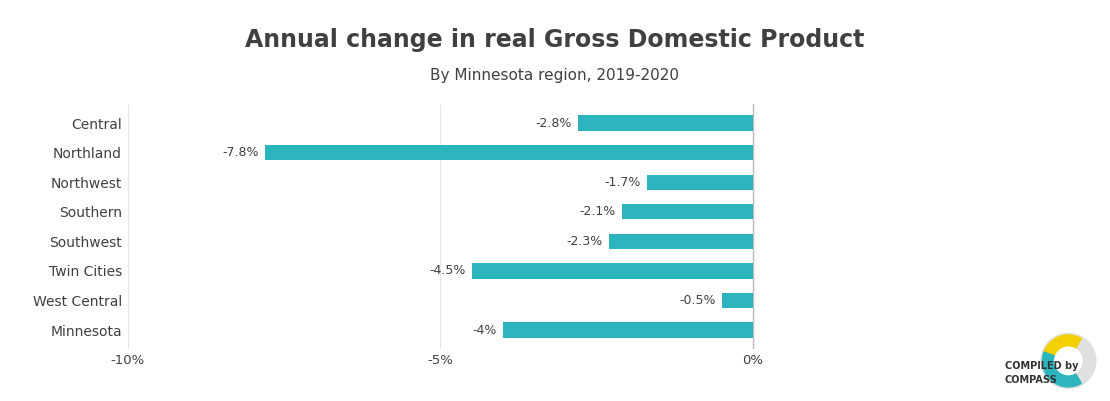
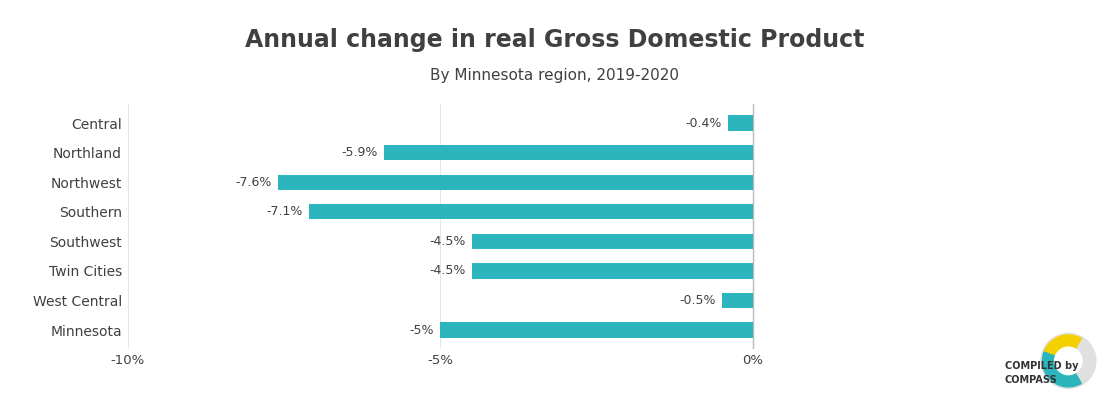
Central: -2.8% -> -0.4%
Northland: -7.8% -> -5.9%
Northwest: -1.7% -> -7.6%
Southern: -2.1% -> -7.1%
Southwest: -2.3% -> -4.5%
Minnesota: -4% -> -5%
